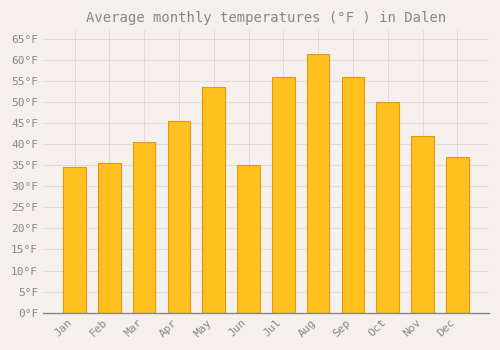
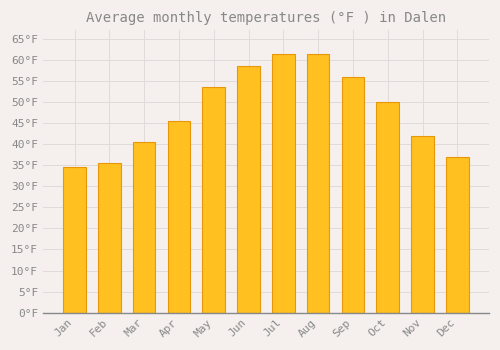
Jun: 35.0°F -> 58.5°F
Jul: 56.0°F -> 61.5°F
